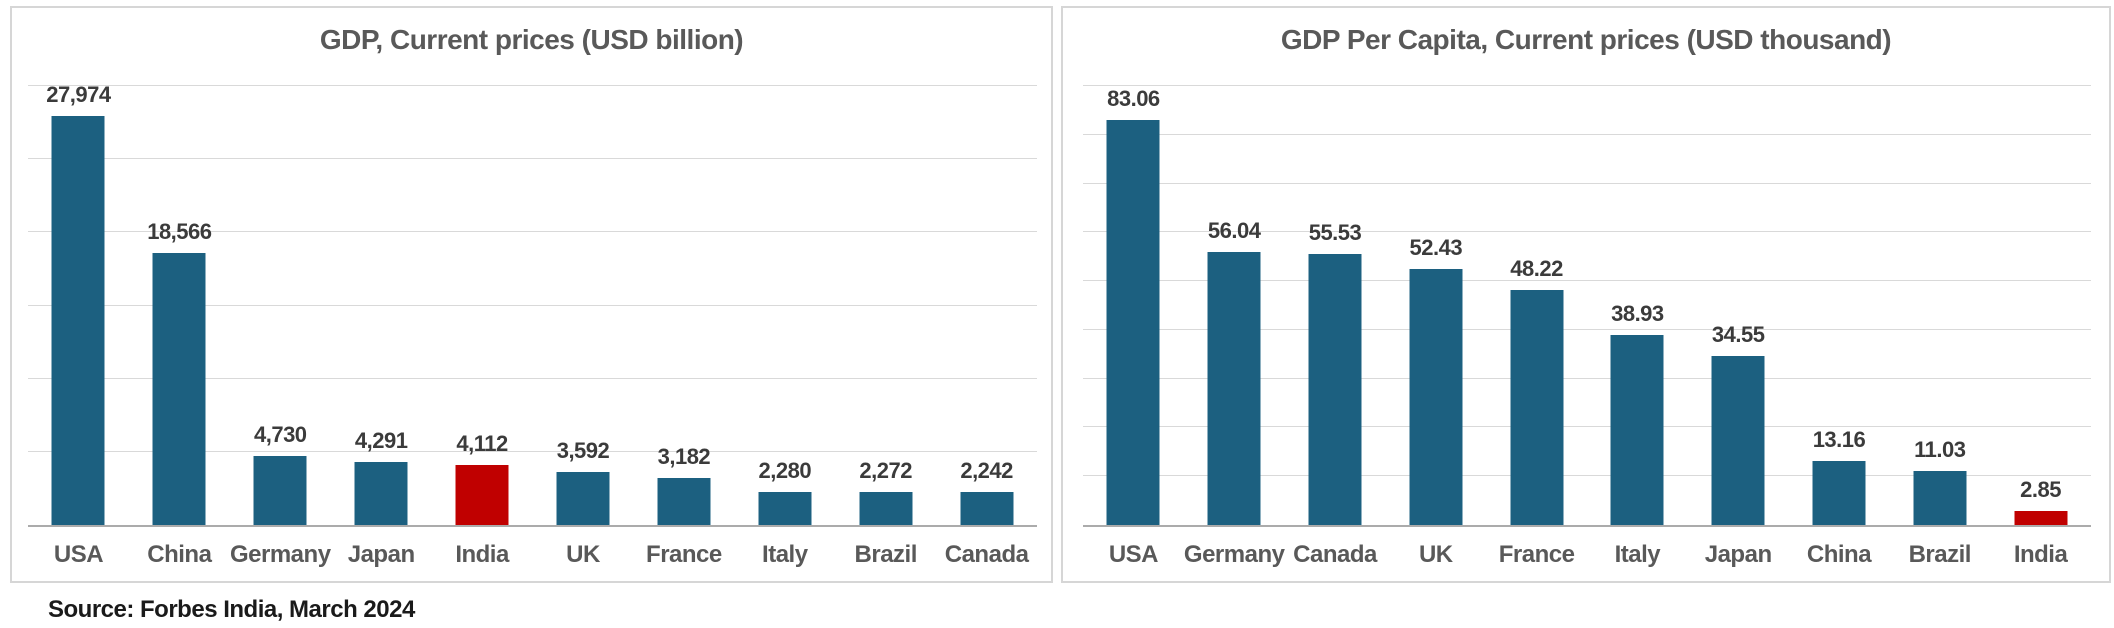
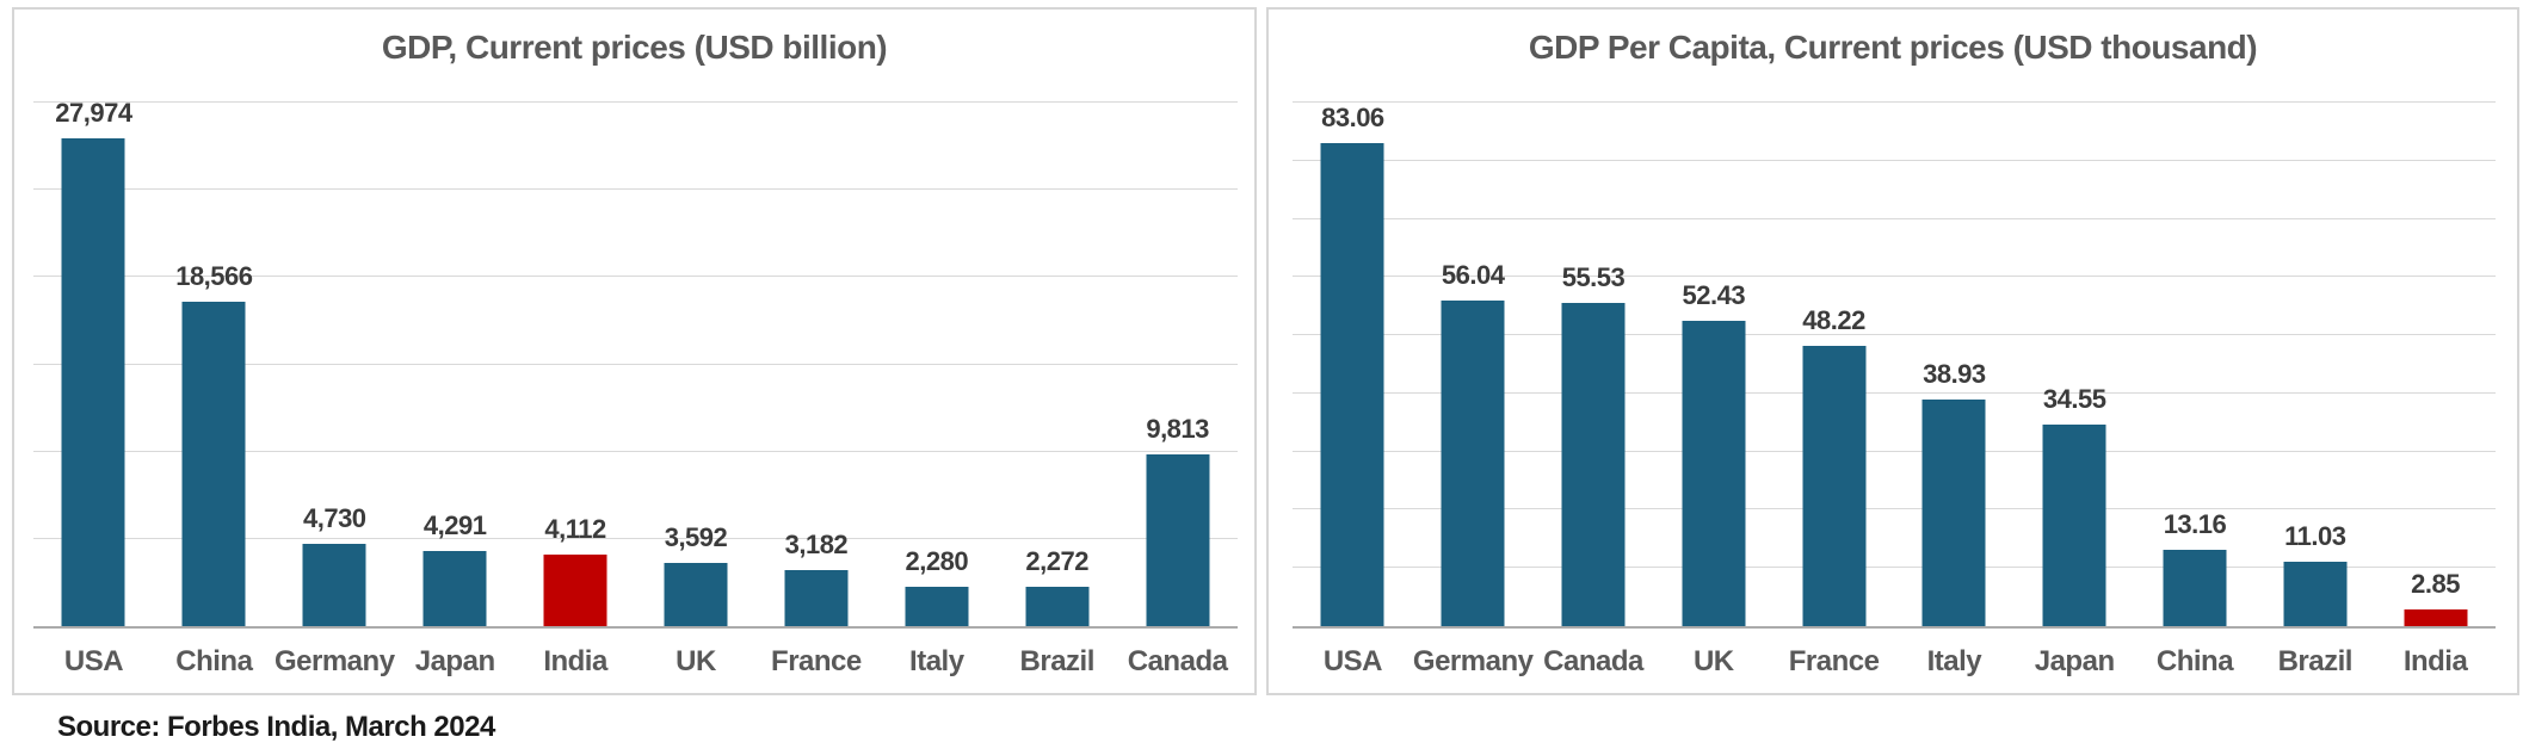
GDP, Current prices (USD billion)/Canada: 2,242 -> 9,813
